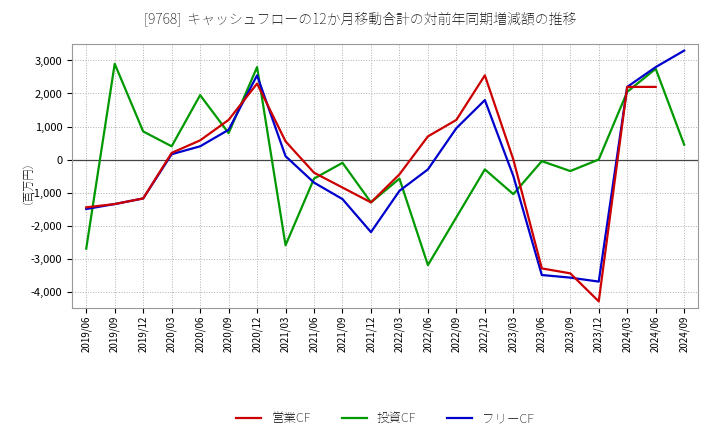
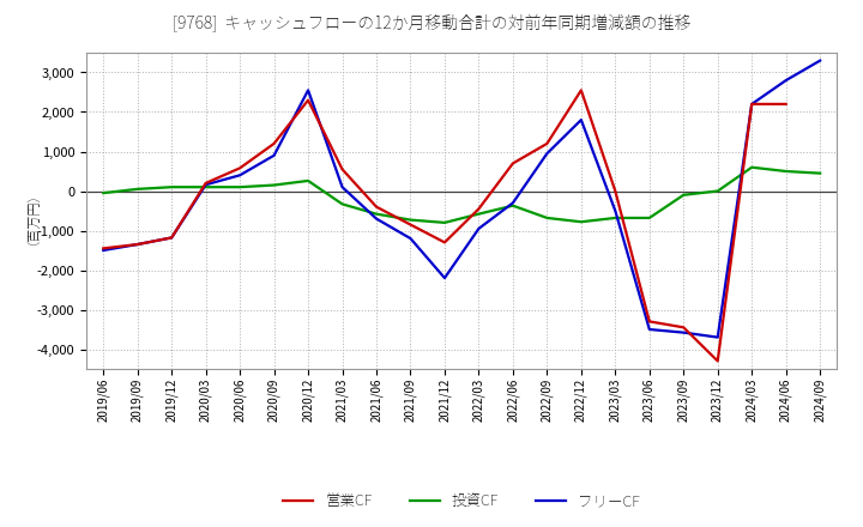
投資CF/2019/06: -2,700 -> -50
投資CF/2019/09: 2,900 -> 50
投資CF/2019/12: 850 -> 100
投資CF/2020/03: 400 -> 100
投資CF/2020/06: 1,950 -> 100
投資CF/2020/09: 800 -> 150
投資CF/2020/12: 2,800 -> 260
投資CF/2021/03: -2,600 -> -330
投資CF/2021/09: -100 -> -730
投資CF/2021/12: -1,300 -> -800
投資CF/2022/06: -3,200 -> -370
投資CF/2022/09: -1,750 -> -680
投資CF/2022/12: -300 -> -780
投資CF/2023/03: -1,050 -> -680
投資CF/2023/06: -50 -> -680
投資CF/2023/09: -350 -> -100
投資CF/2024/03: 2,050 -> 600
投資CF/2024/06: 2,750 -> 500
